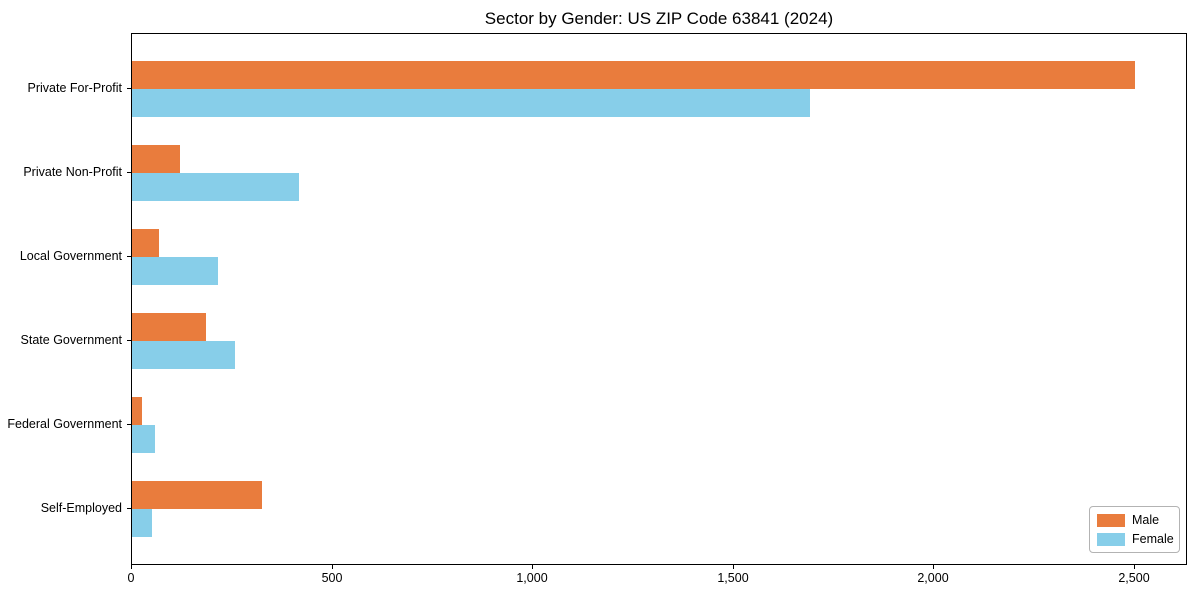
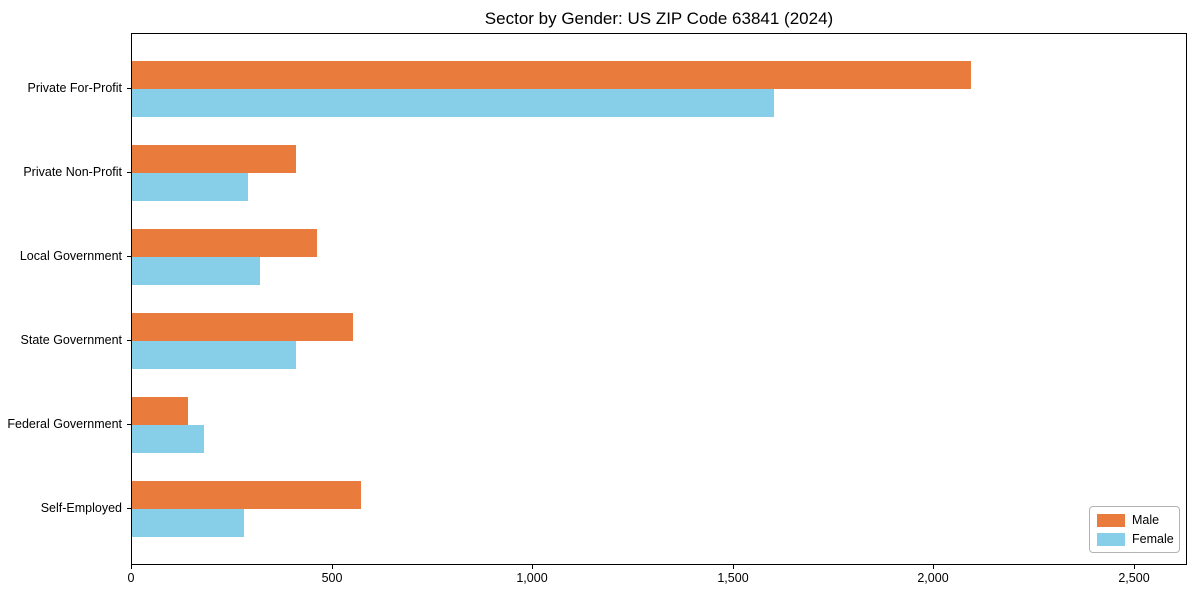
Male/Private For-Profit: 2500 -> 2090
Female/Private For-Profit: 1690 -> 1600
Male/Private Non-Profit: 120 -> 410
Female/Private Non-Profit: 420 -> 290
Male/Local Government: 70 -> 460
Female/Local Government: 220 -> 320
Male/State Government: 180 -> 550
Female/State Government: 260 -> 410
Male/Federal Government: 20 -> 140
Female/Federal Government: 60 -> 180
Male/Self-Employed: 320 -> 570
Female/Self-Employed: 50 -> 280
